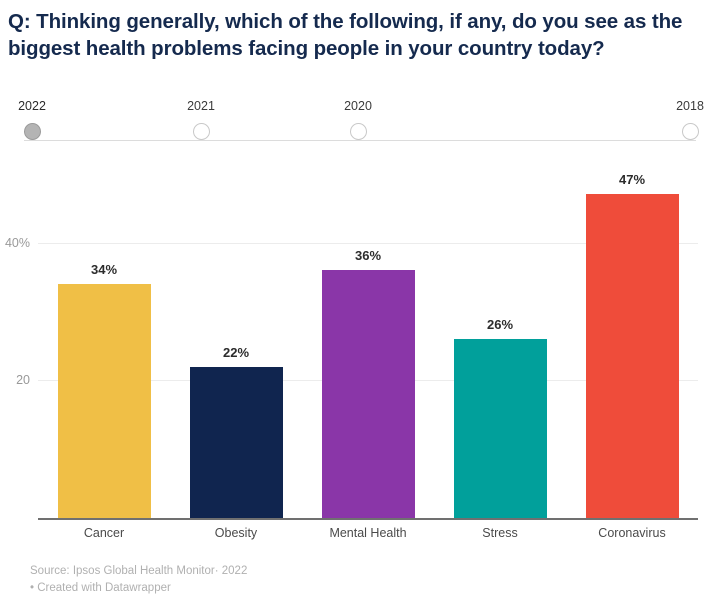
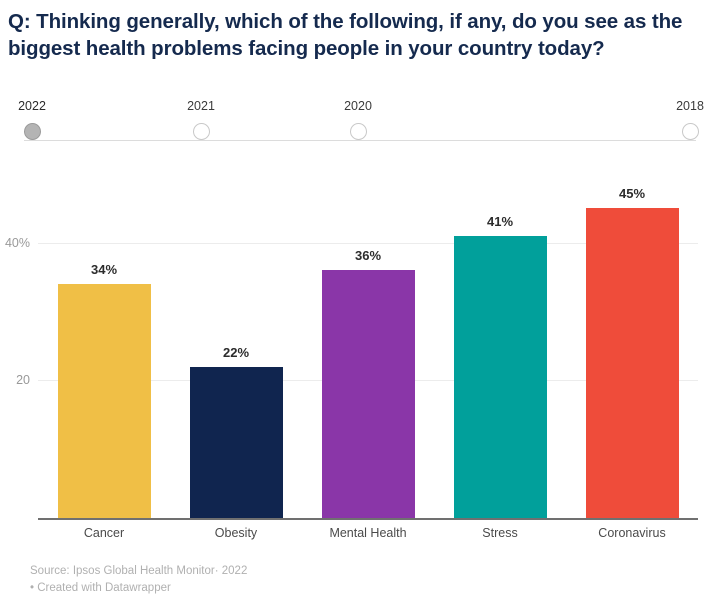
Stress: 26% -> 41%
Coronavirus: 47% -> 45%
